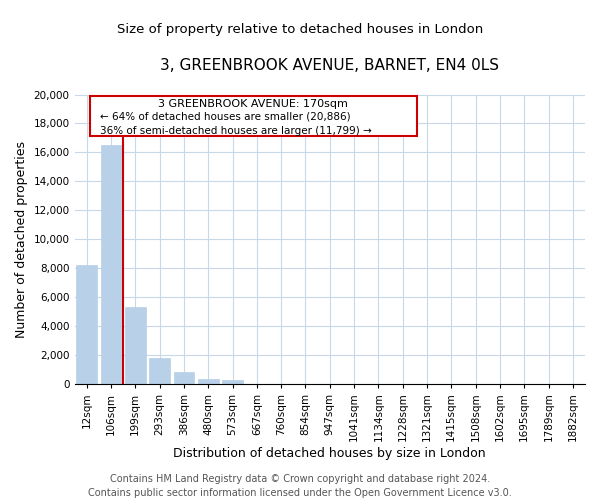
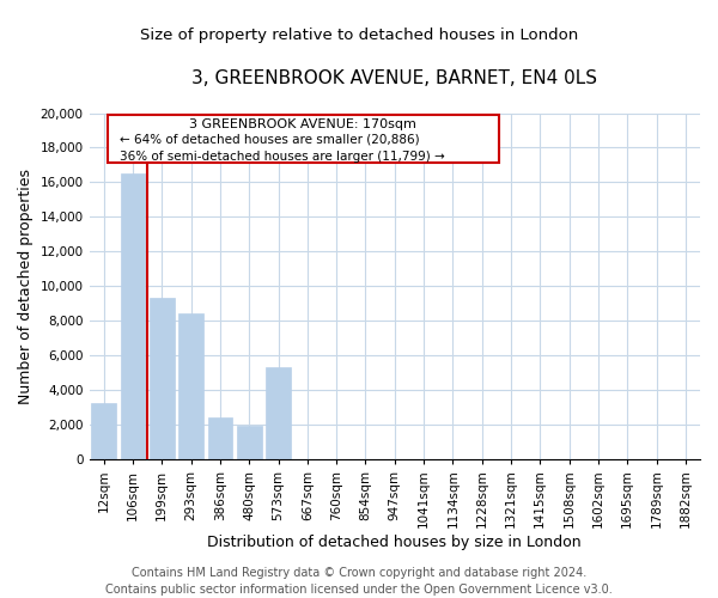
12sqm: 8,200 -> 3,200
199sqm: 5,300 -> 9,300
293sqm: 1,800 -> 8,400
386sqm: 800 -> 2,400
480sqm: 300 -> 1,900
573sqm: 200 -> 5,300
